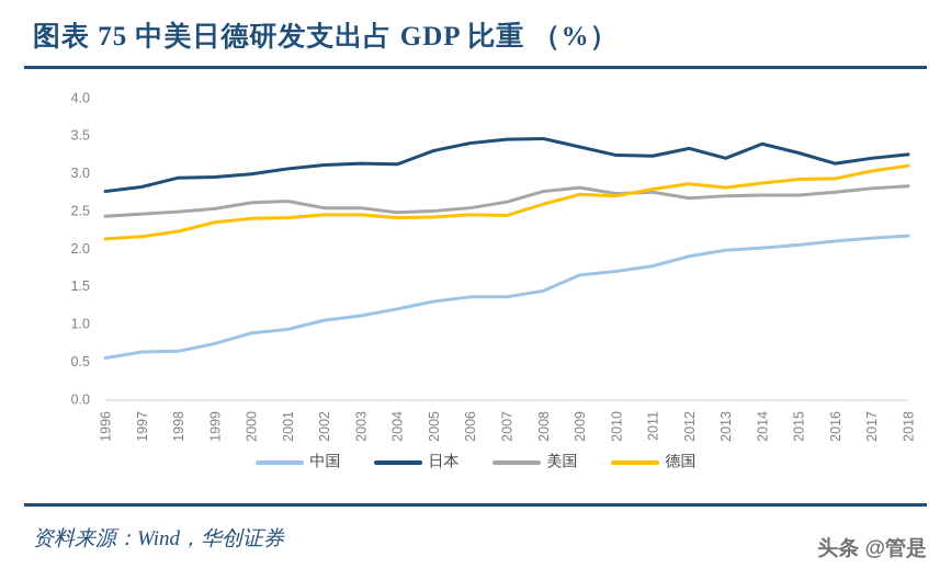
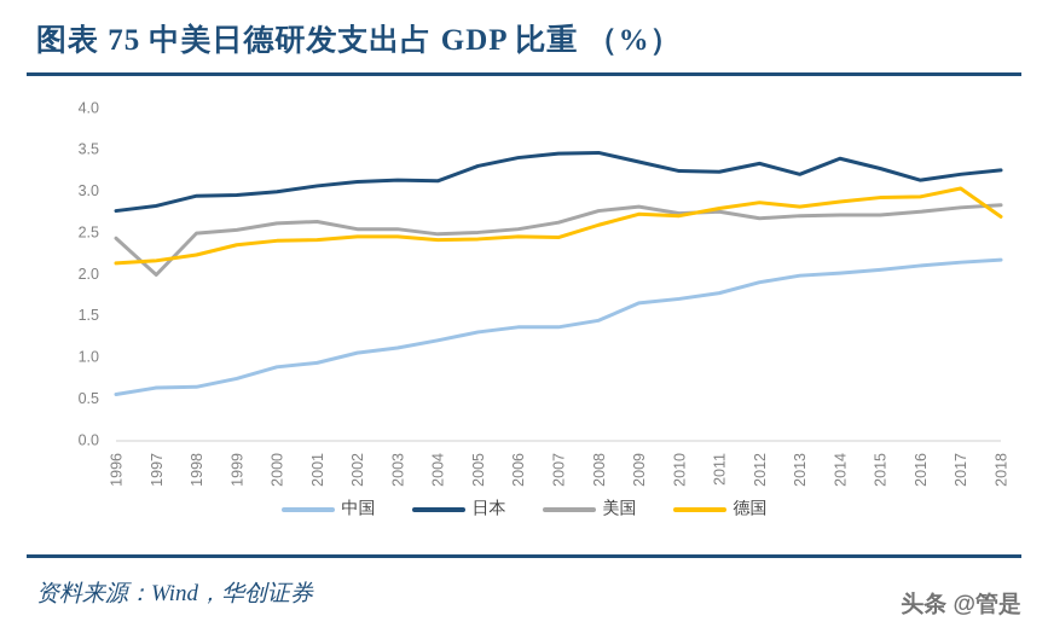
美国/1997: 2.5 -> 2.0
德国/2018: 3.1 -> 2.7
